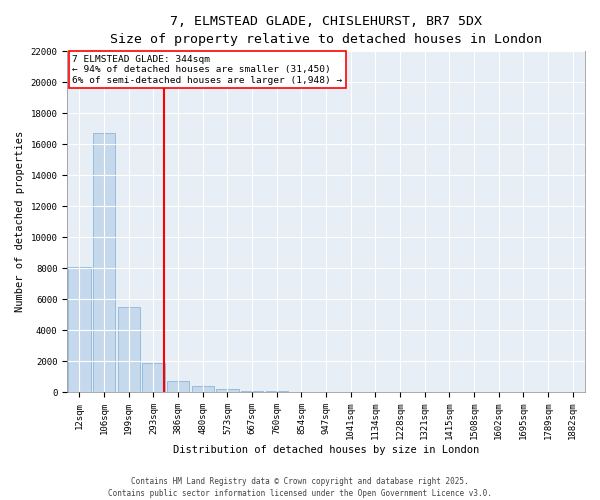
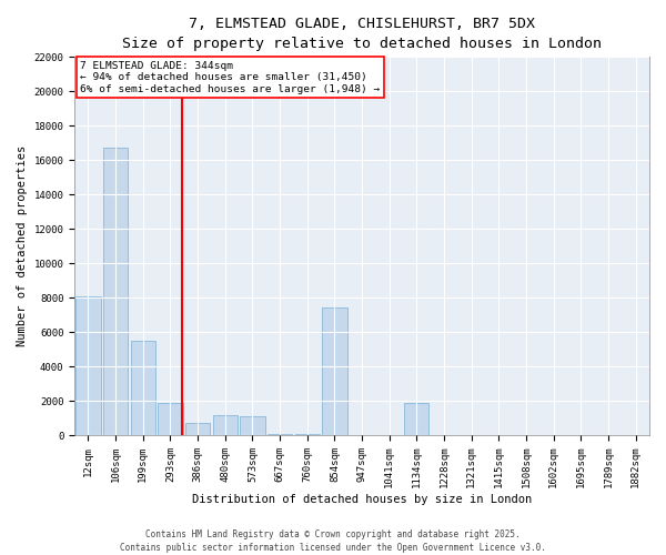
480sqm: 400 -> 1200
573sqm: 200 -> 1100
854sqm: 0 -> 7400
1134sqm: 0 -> 1900
